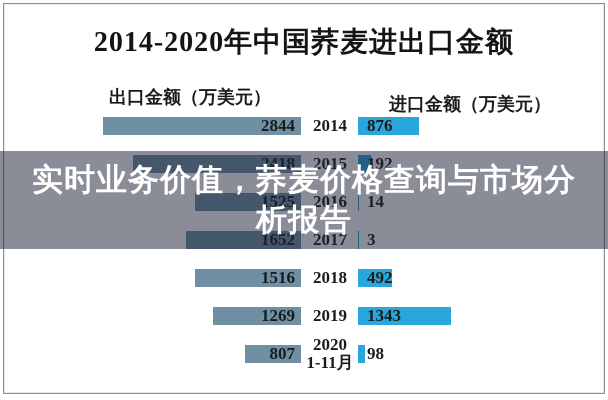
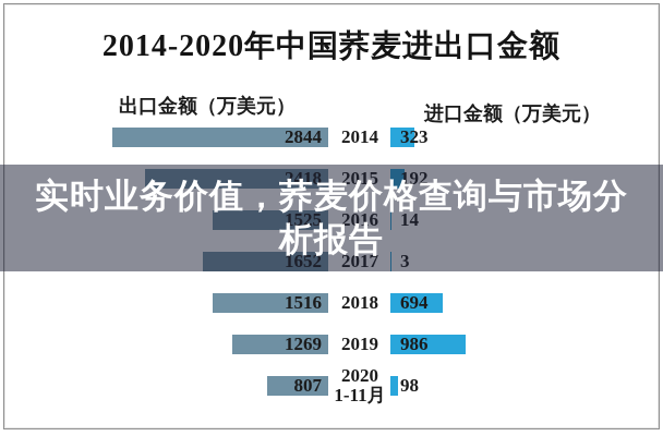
进口金额（万美元）/2014: 876 -> 323
进口金额（万美元）/2018: 492 -> 694
进口金额（万美元）/2019: 1343 -> 986
